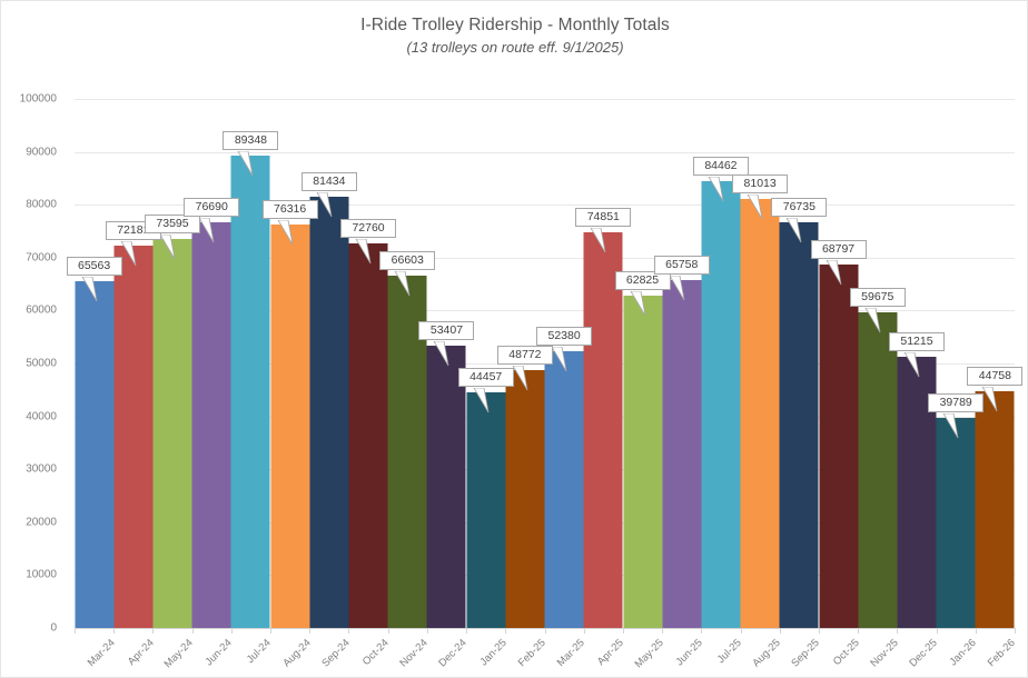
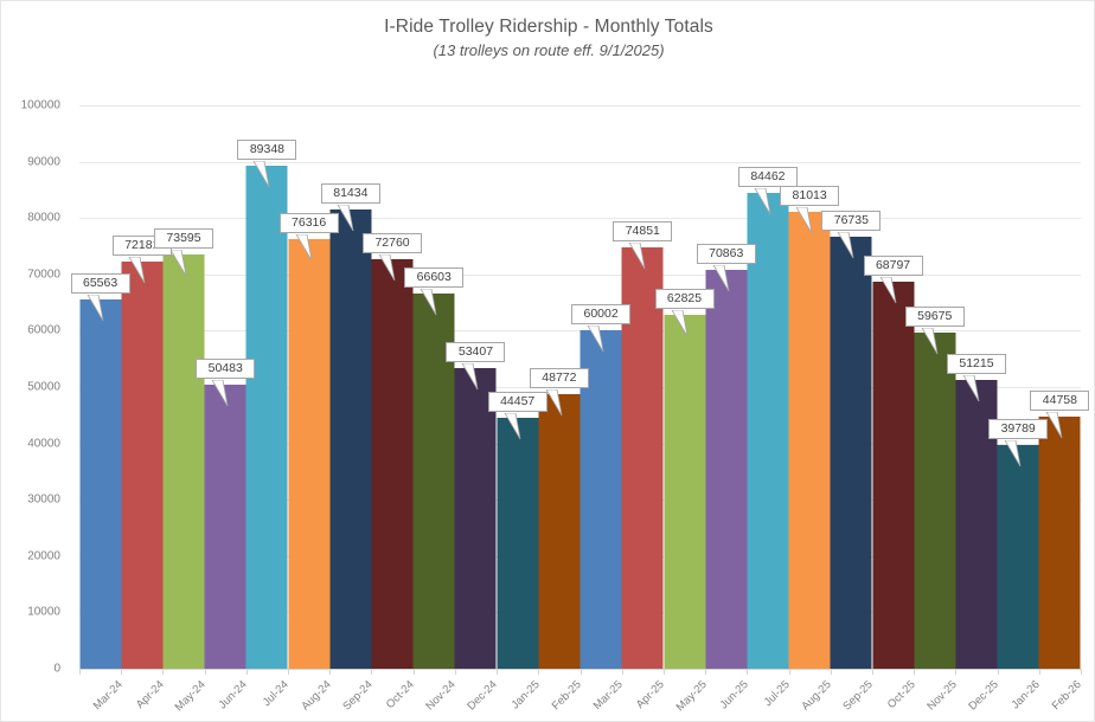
Jun-24: 76690 -> 50483
Mar-25: 52380 -> 60002
Jun-25: 65758 -> 70863
